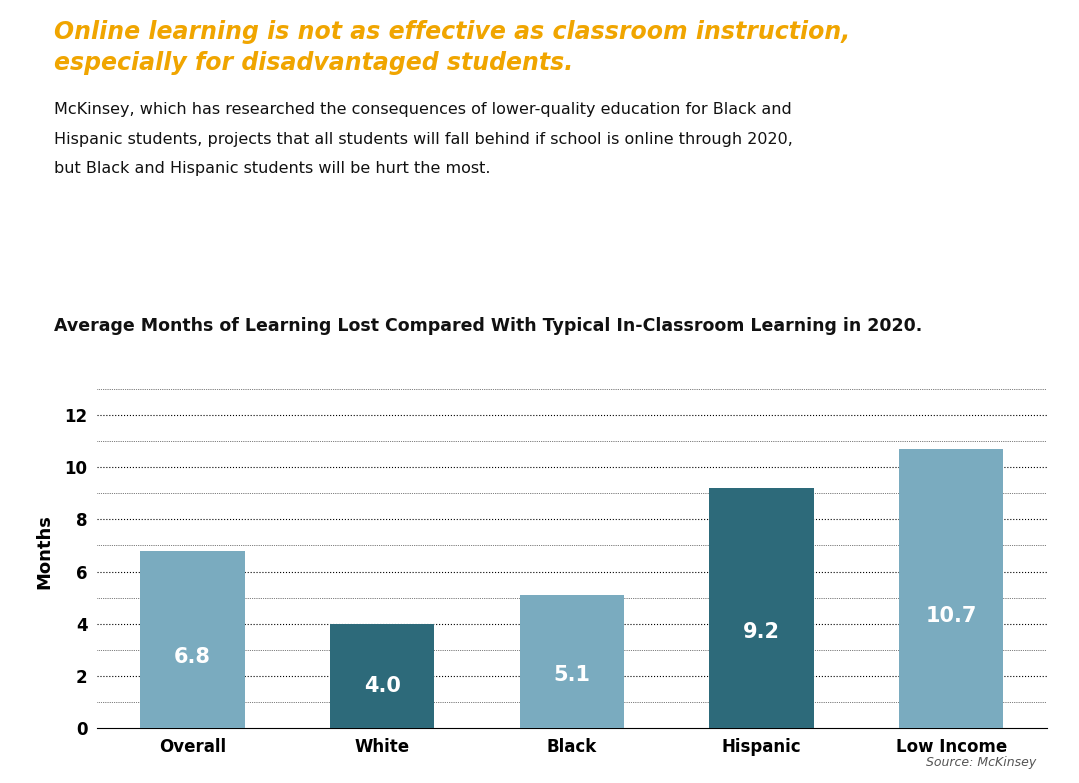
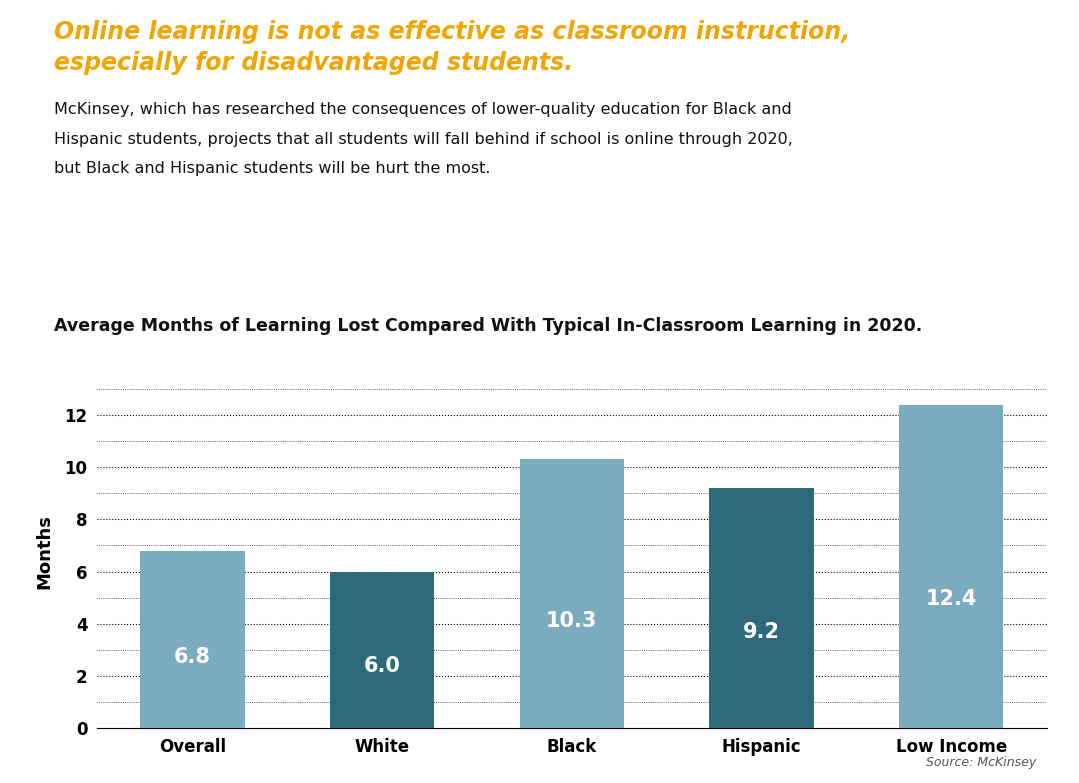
White: 4.0 -> 6.0
Black: 5.1 -> 10.3
Low Income: 10.7 -> 12.4
